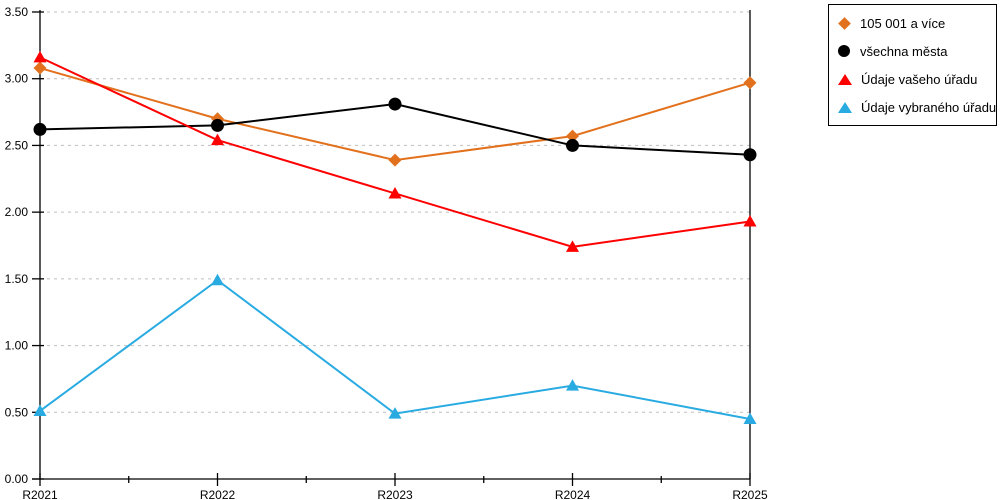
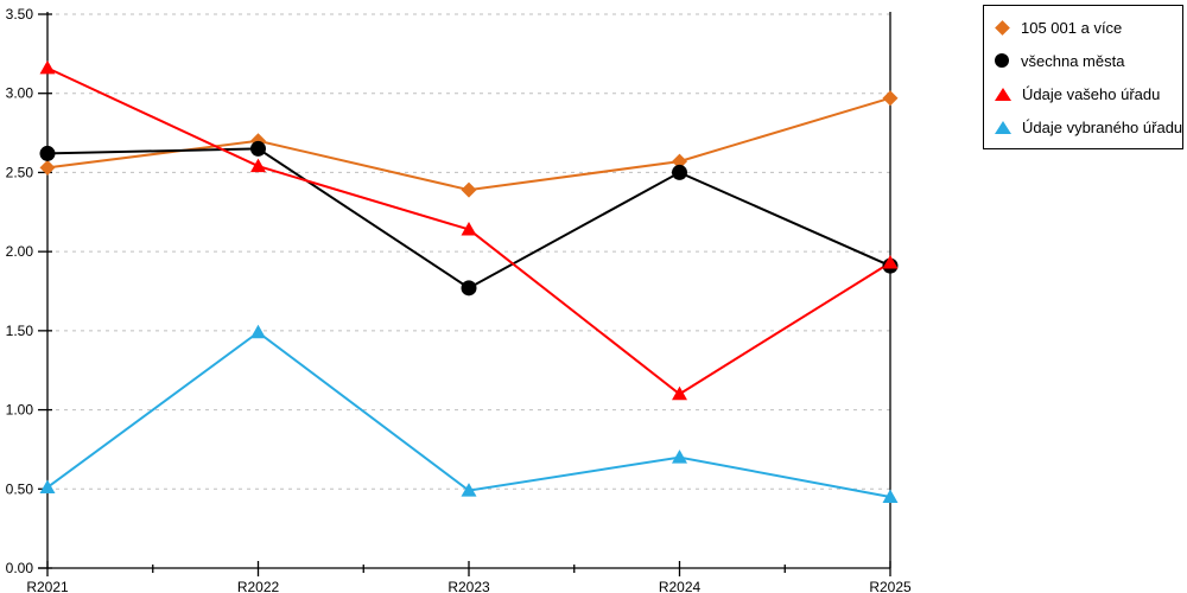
105 001 a více/R2021: 3.08 -> 2.53
všechna města/R2023: 2.81 -> 1.77
Údaje vašeho úřadu/R2024: 1.74 -> 1.10
všechna města/R2025: 2.43 -> 1.91
